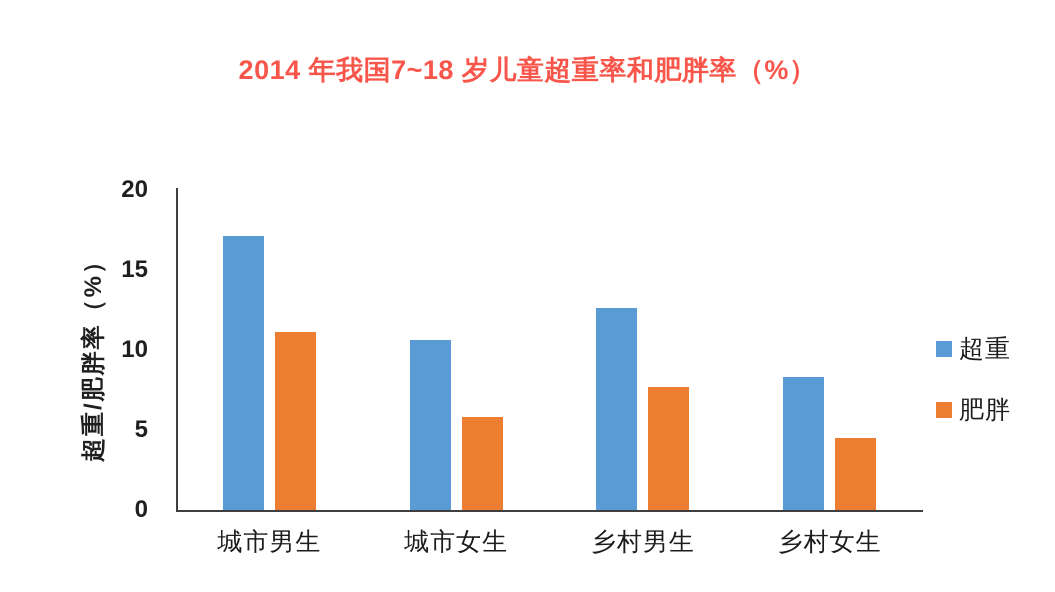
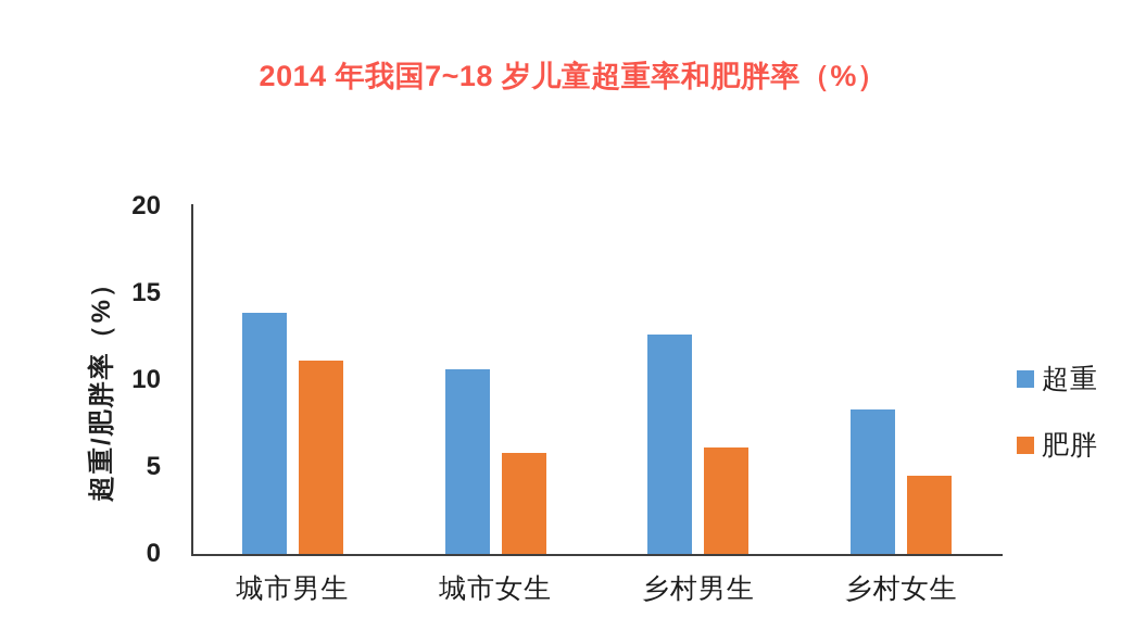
超重/城市男生: 17.1 -> 13.9
肥胖/乡村男生: 7.7 -> 6.1
